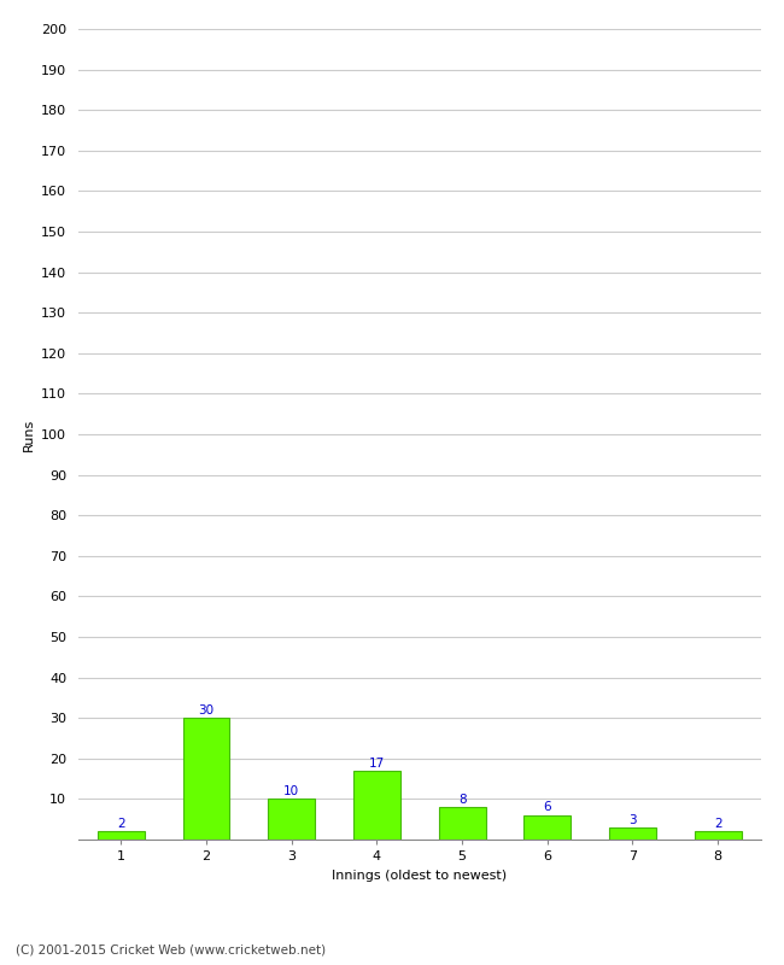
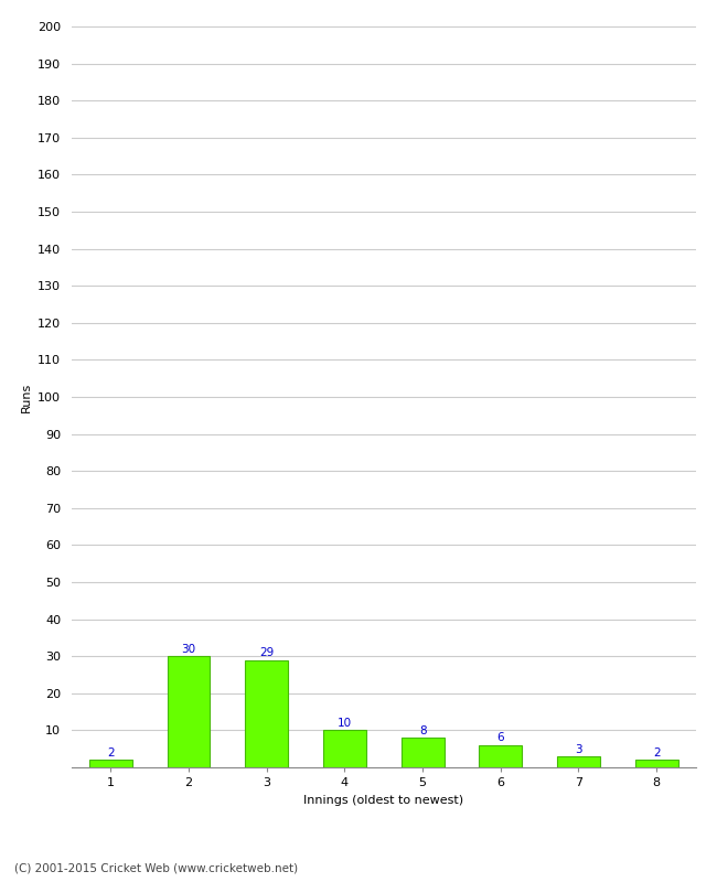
3: 10 -> 29
4: 17 -> 10
